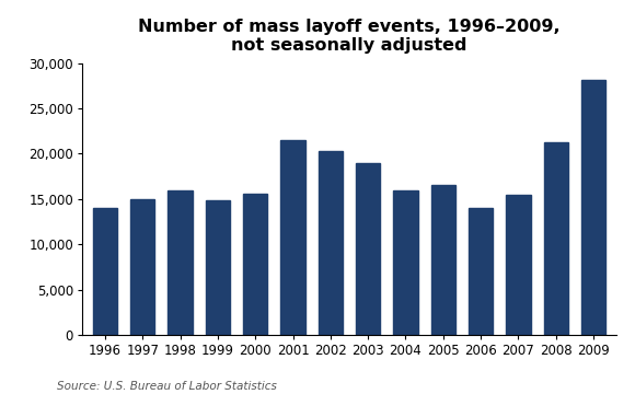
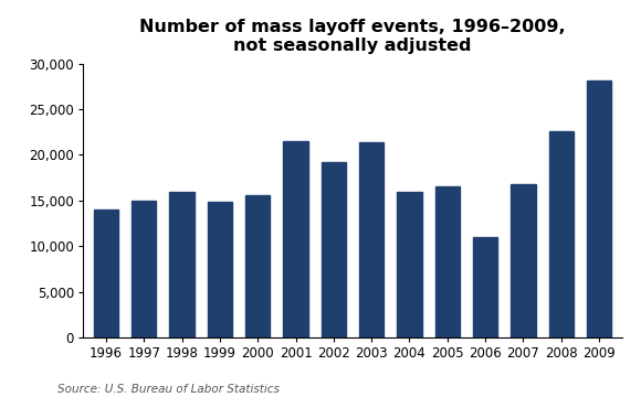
2002: 20,300 -> 19,200
2003: 19,000 -> 21,400
2006: 14,000 -> 11,000
2007: 15,400 -> 16,800
2008: 21,200 -> 22,600
